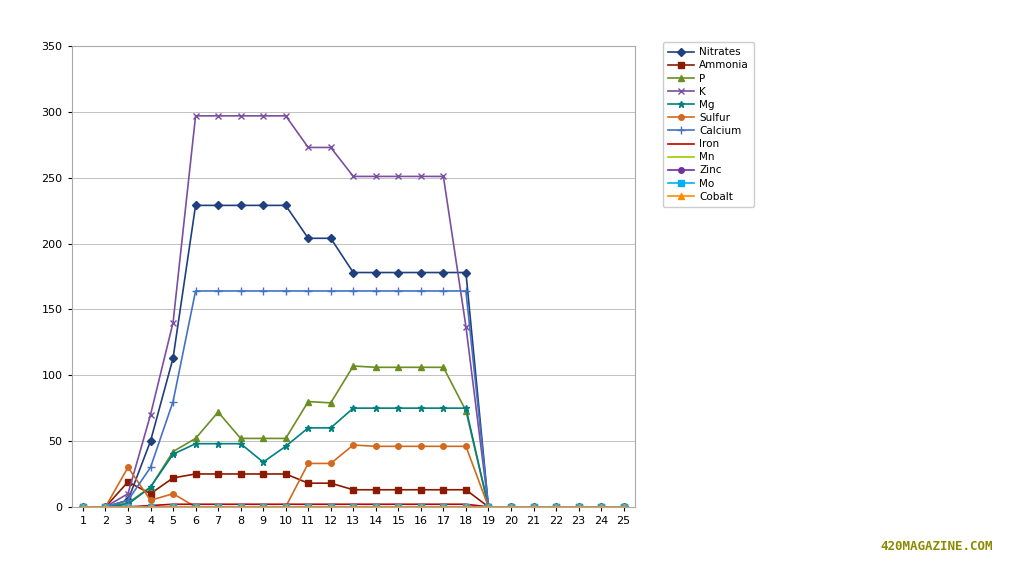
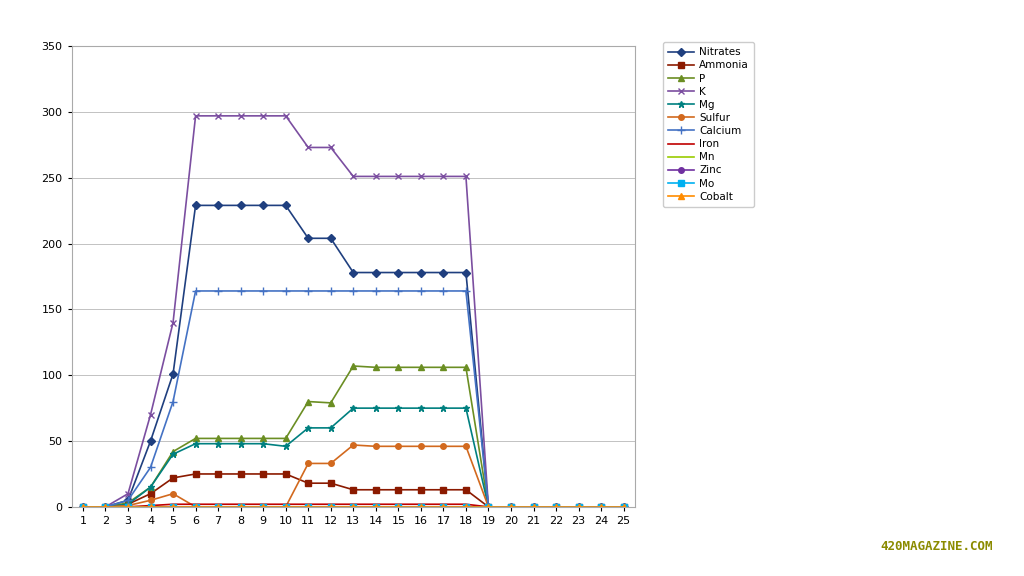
Ammonia/3: 19 -> 2
Sulfur/3: 30 -> 1
Nitrates/5: 113 -> 101
P/7: 72 -> 52
Mg/9: 34 -> 48
P/18: 73 -> 106
K/18: 137 -> 251
